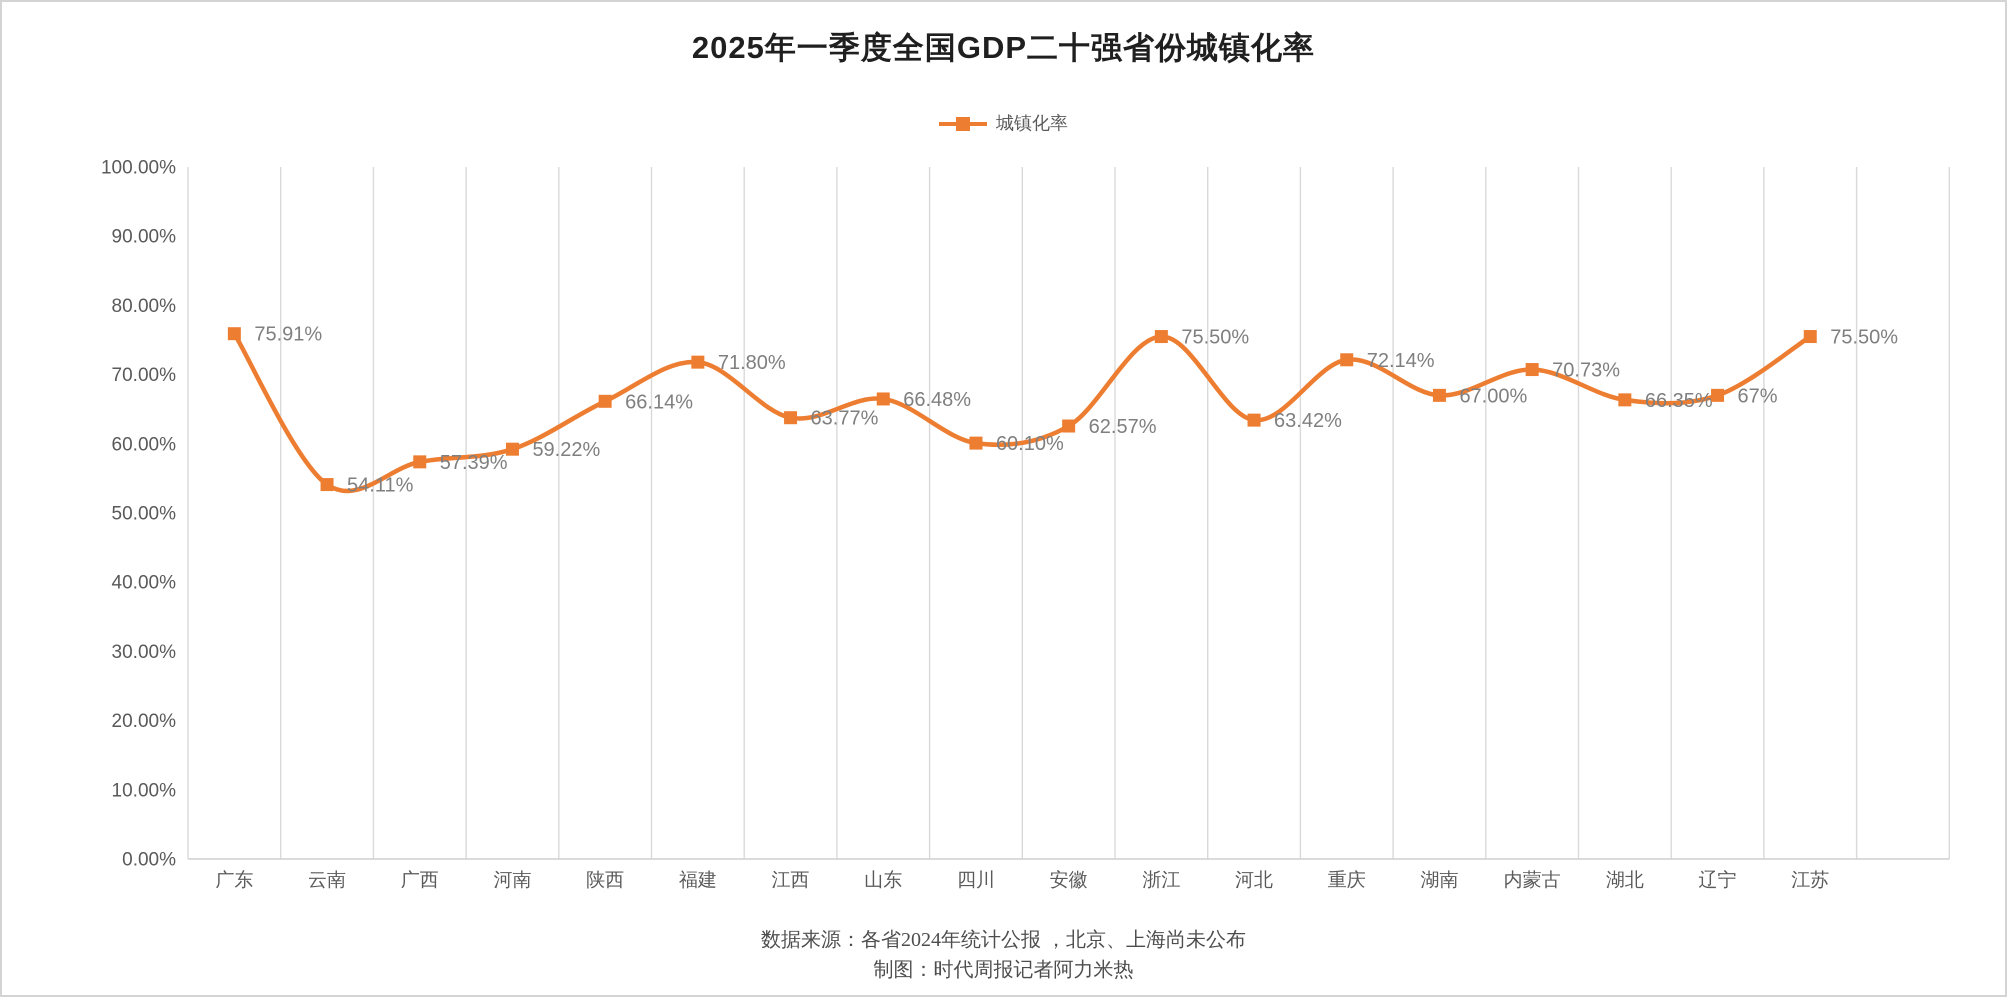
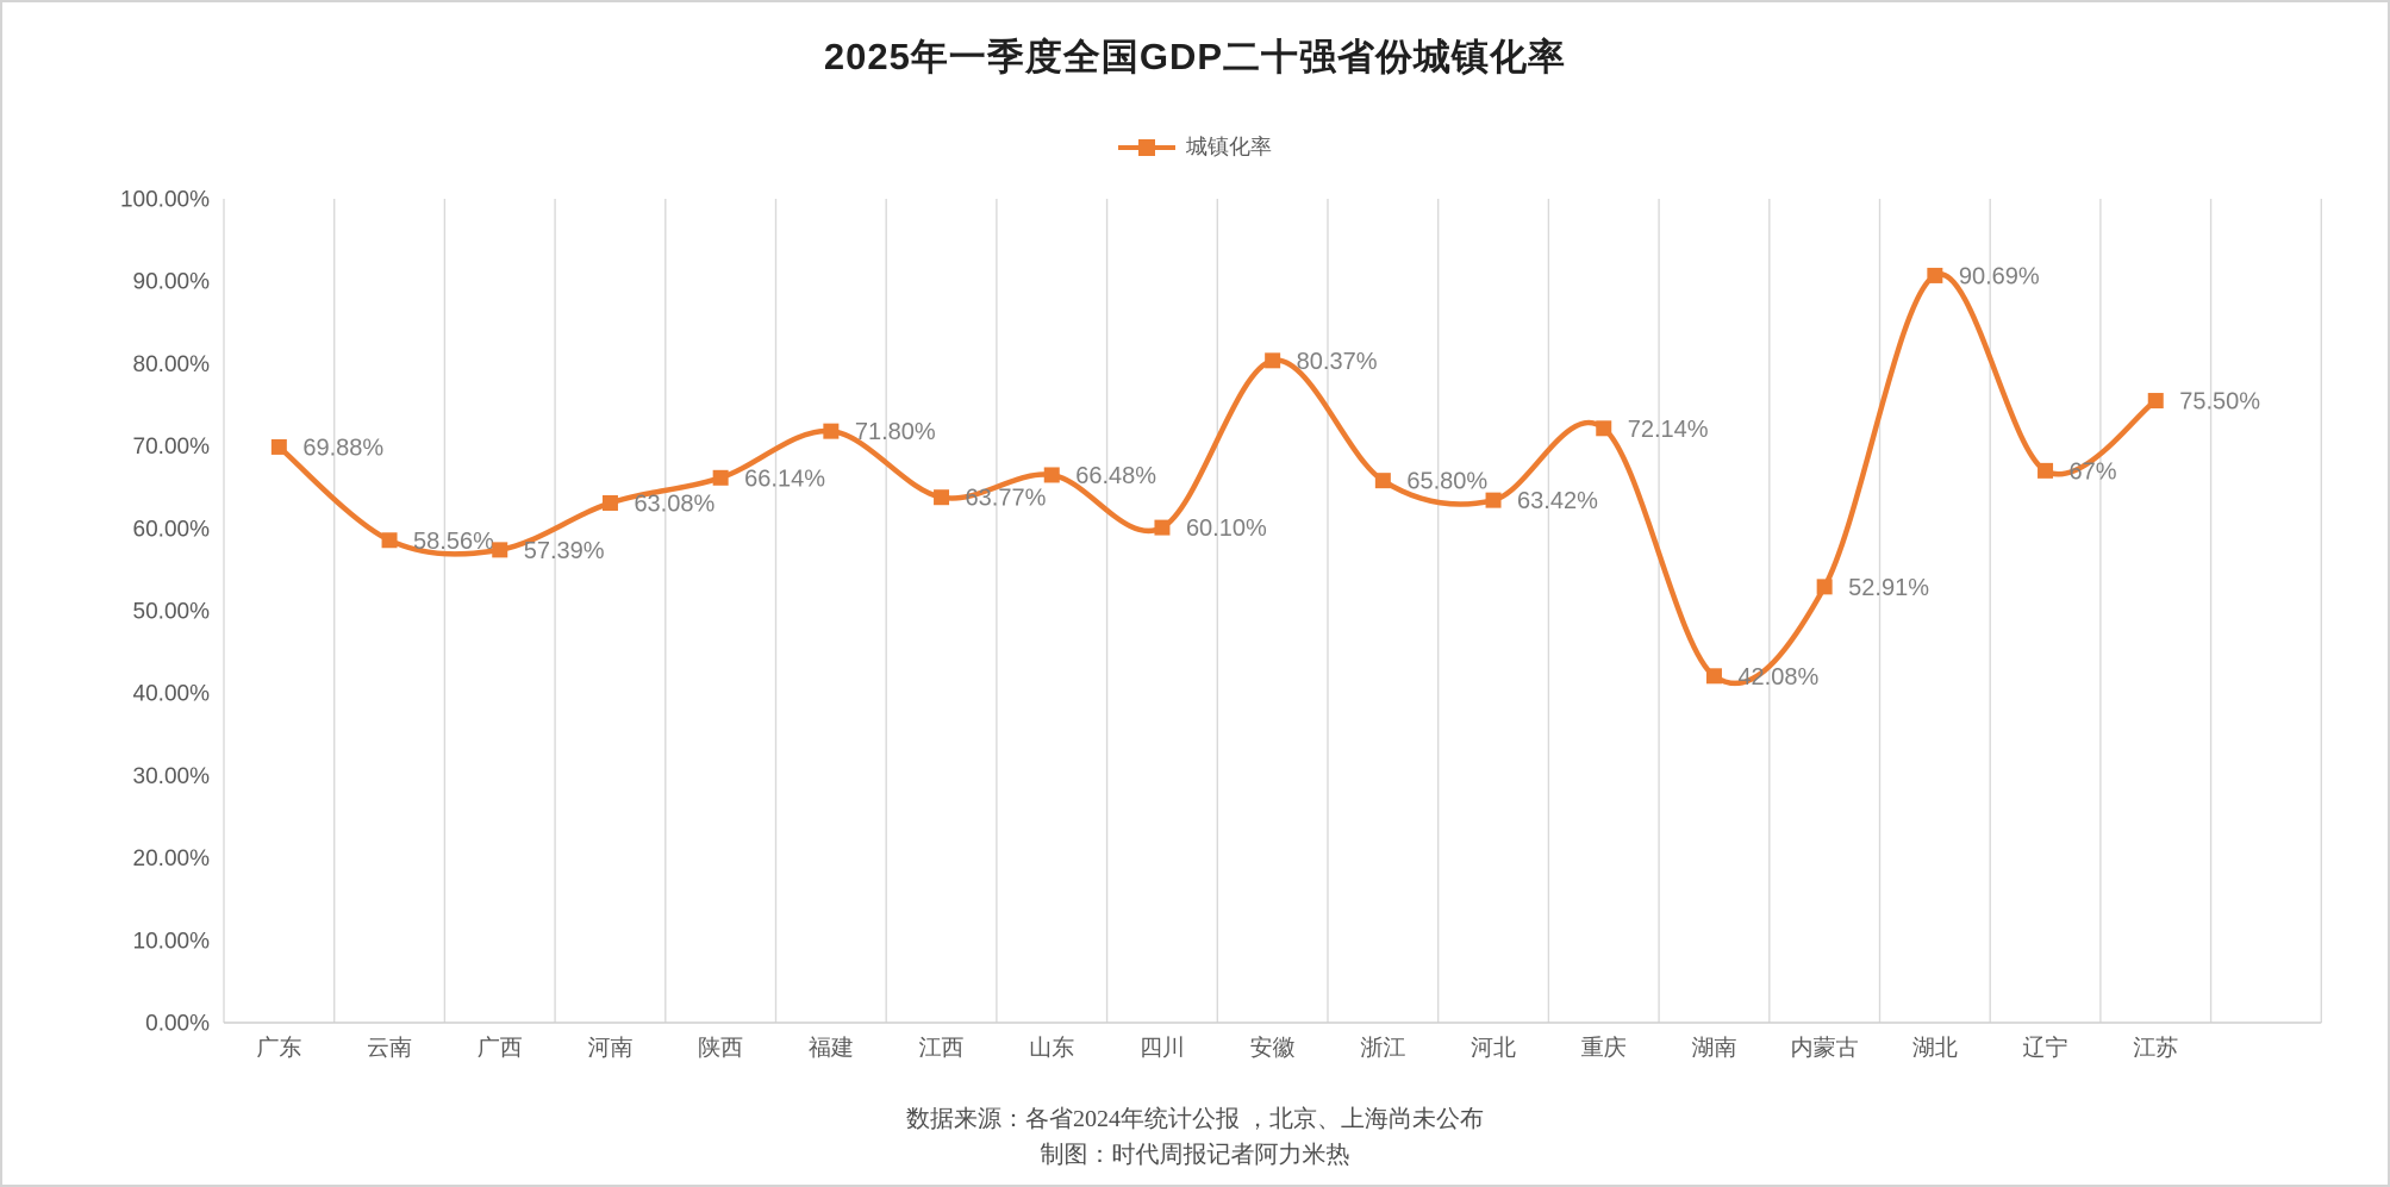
广东: 75.91% -> 69.88%
云南: 54.11% -> 58.56%
河南: 59.22% -> 63.08%
安徽: 62.57% -> 80.37%
浙江: 75.50% -> 65.80%
湖南: 67.00% -> 42.08%
内蒙古: 70.73% -> 52.91%
湖北: 66.35% -> 90.69%
